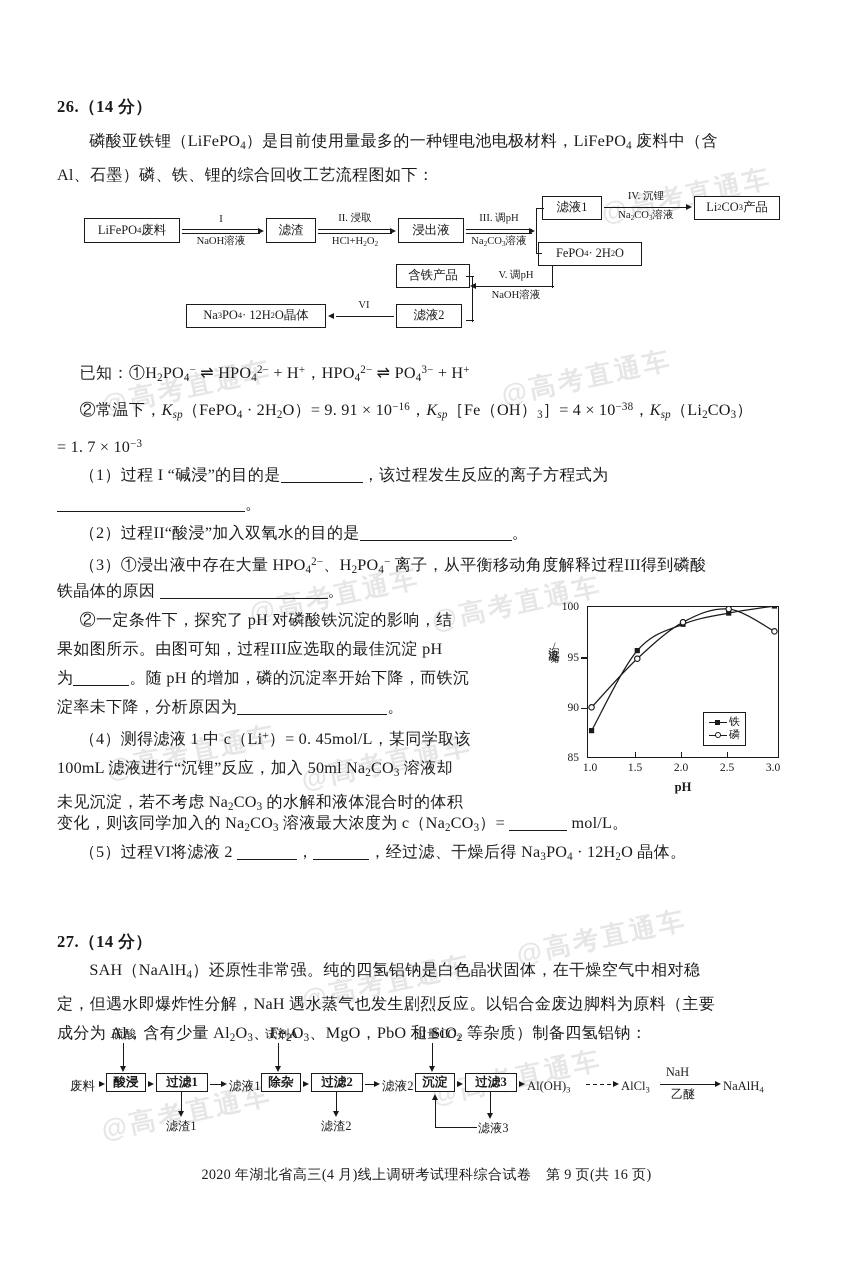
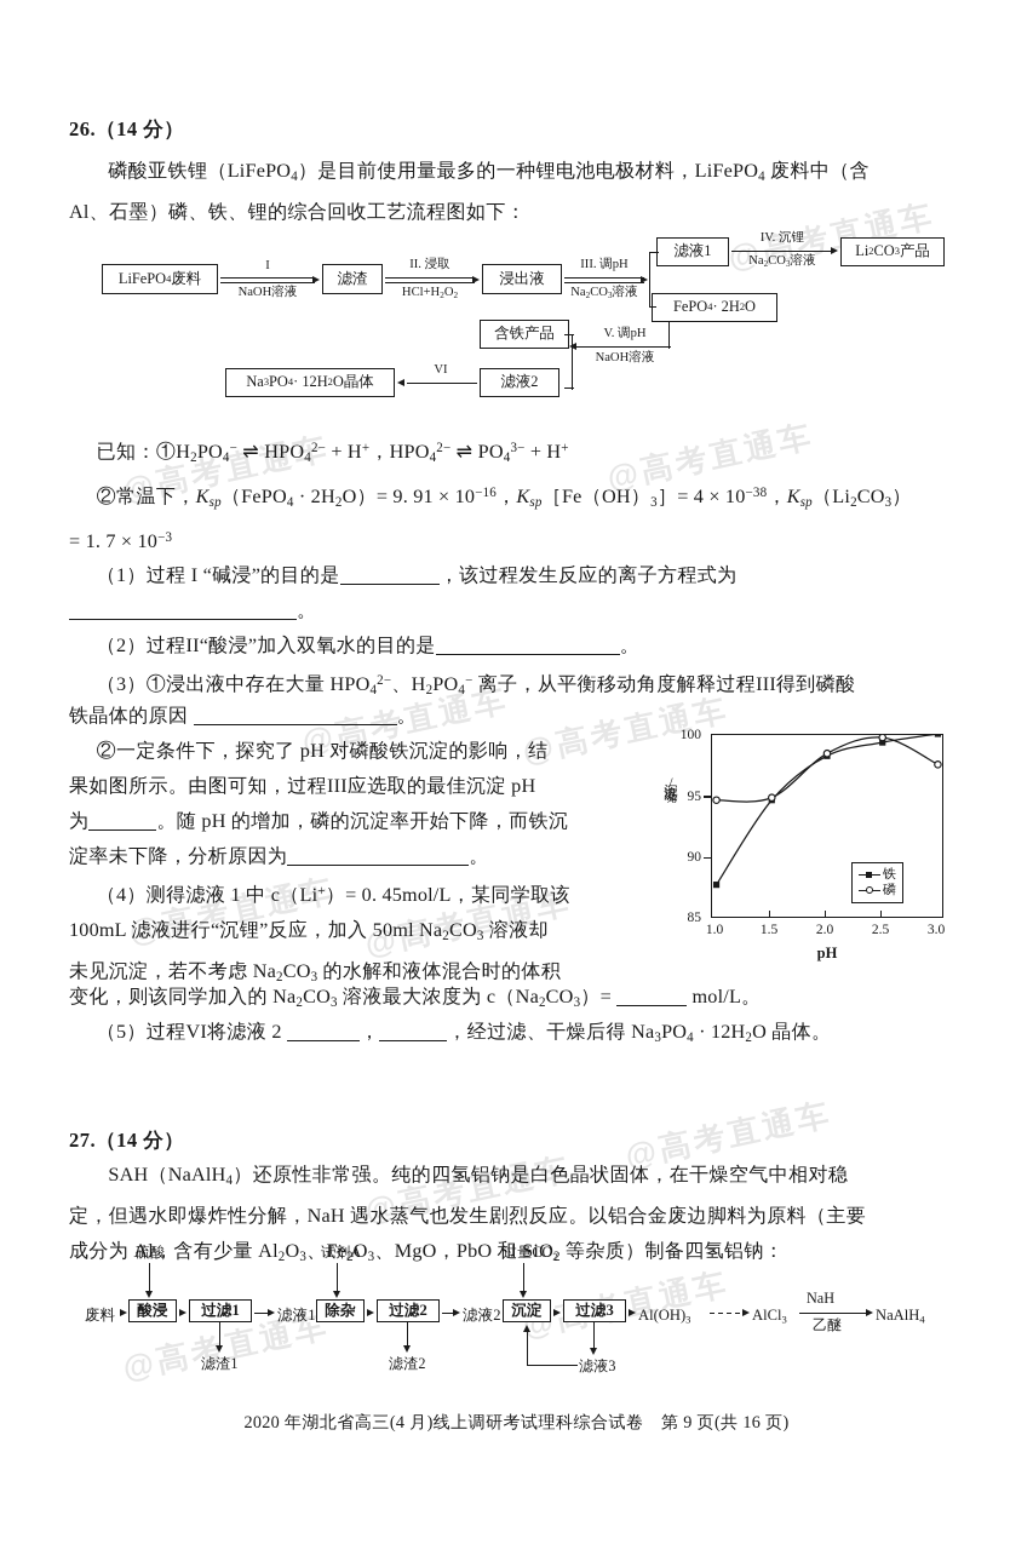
磷/1.0: 90.0 -> 94.6
铁/1.5: 95.6 -> 94.6
